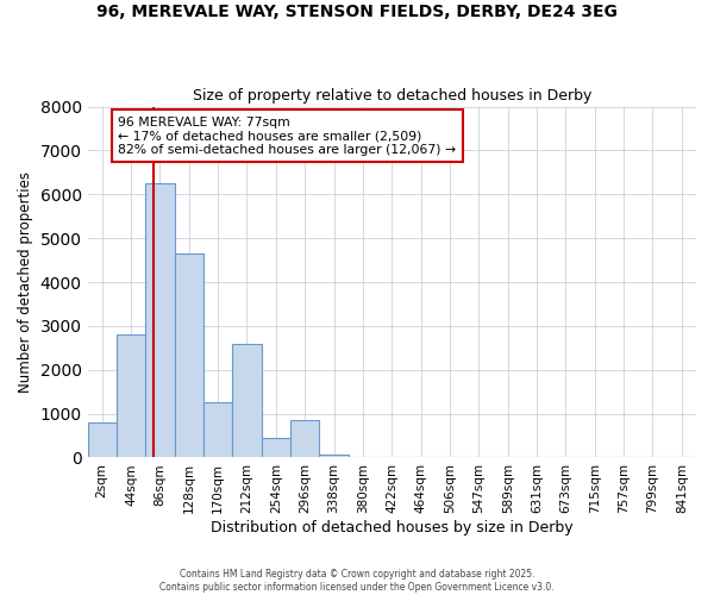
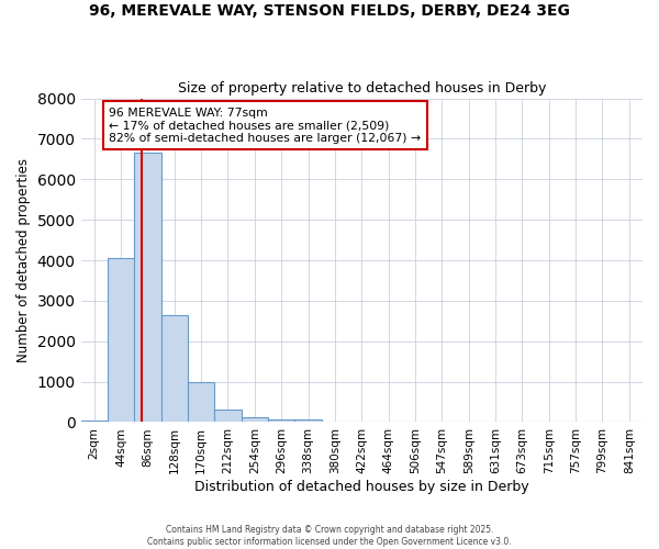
2sqm: 800 -> 50
44sqm: 2800 -> 4050
86sqm: 6250 -> 6650
128sqm: 4650 -> 2650
170sqm: 1250 -> 1000
212sqm: 2600 -> 320
254sqm: 450 -> 110
296sqm: 850 -> 80
